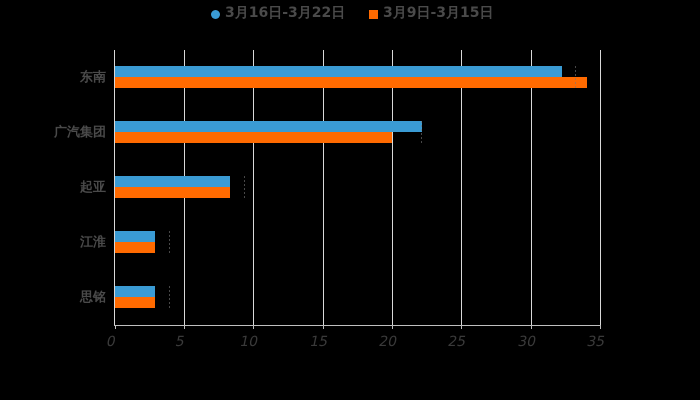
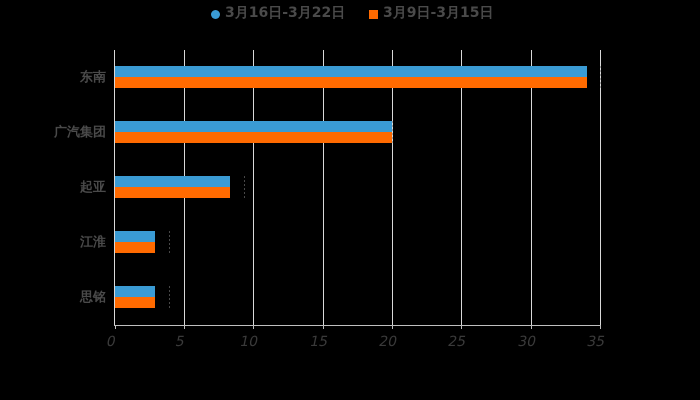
3月16日-3月22日/东南: 32.2 -> 34.0
3月16日-3月22日/广汽集团: 22.1 -> 20.0
